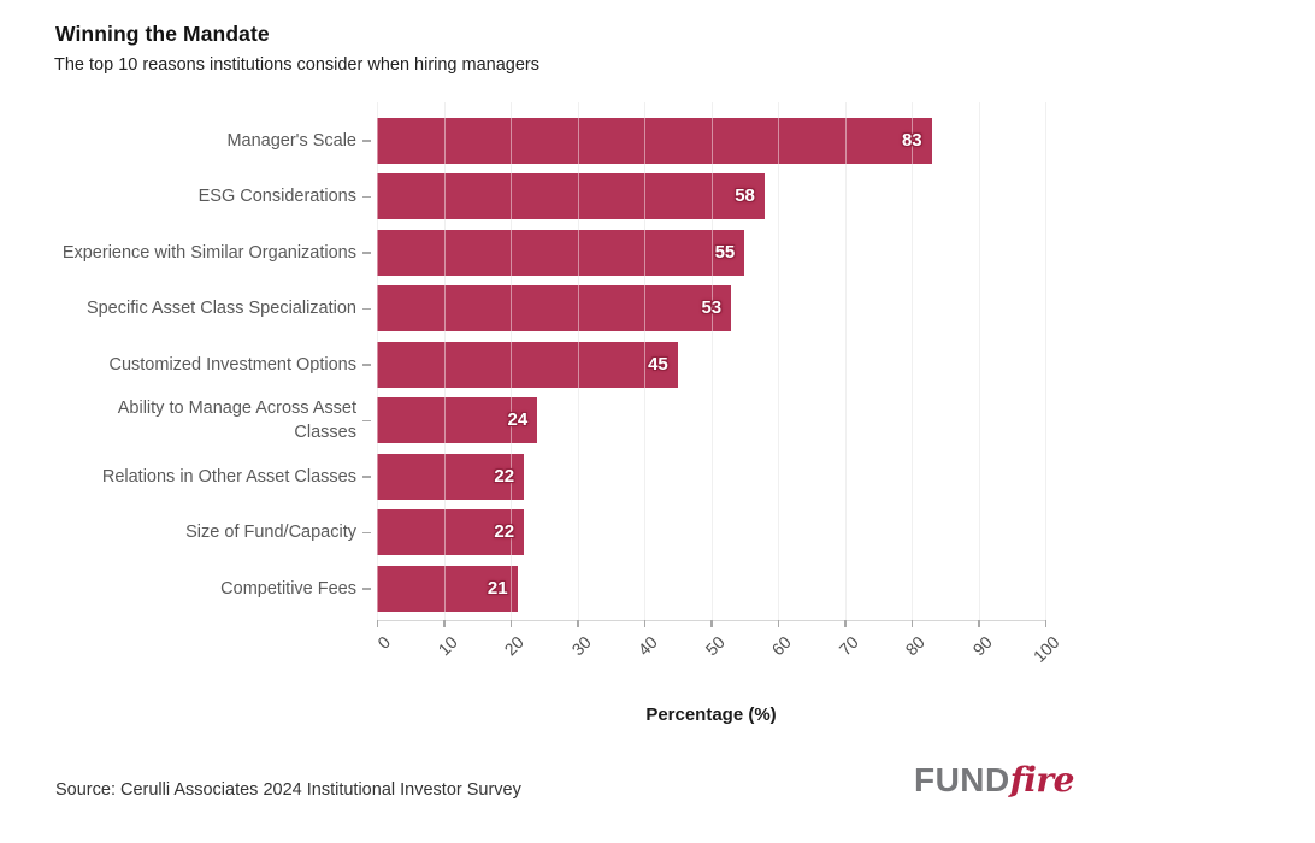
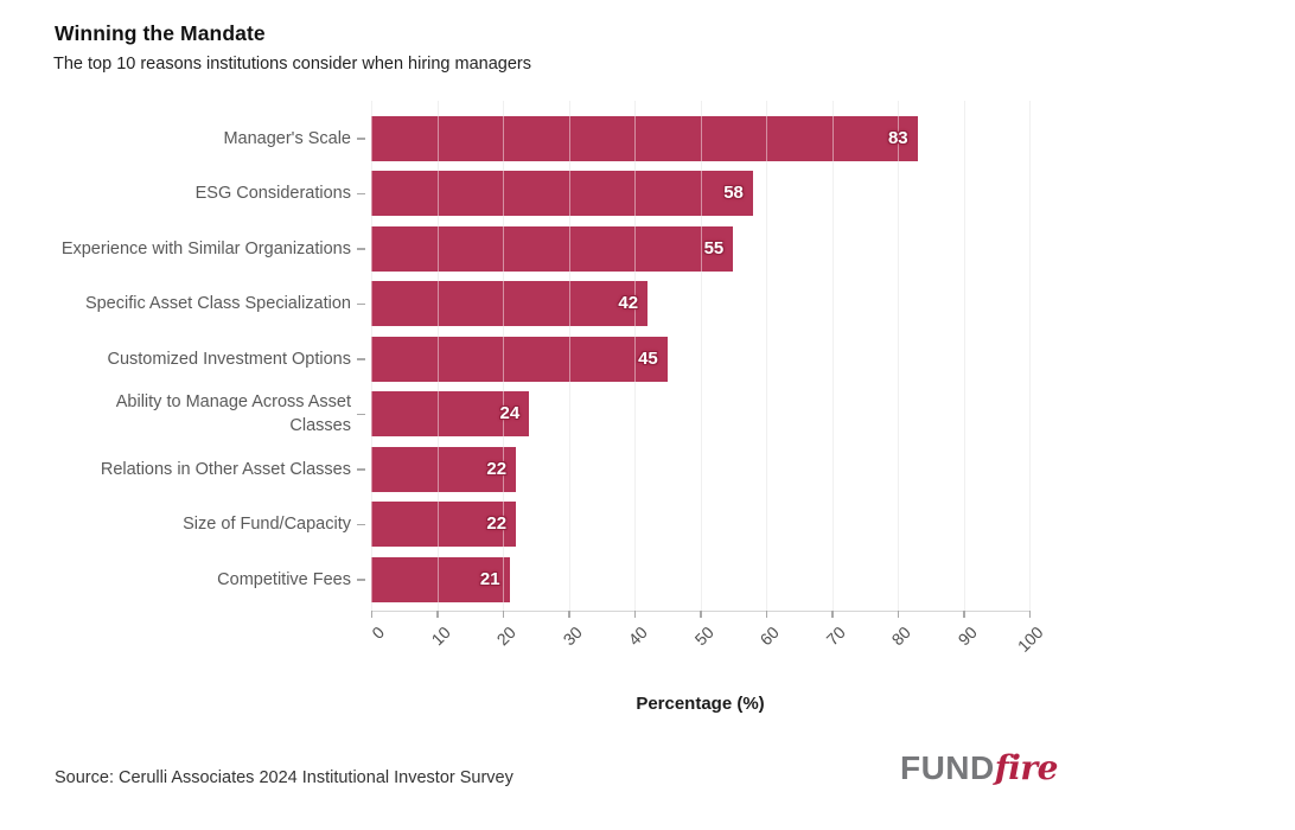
Specific Asset Class Specialization: 53 -> 42
